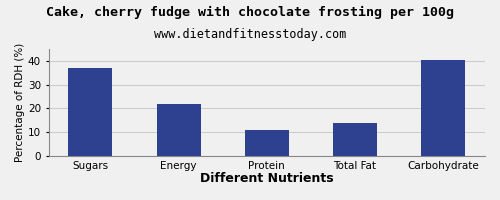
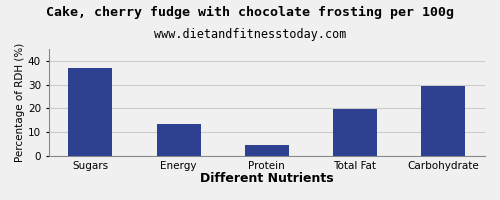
Energy: 22.0 -> 13.5
Protein: 11.0 -> 4.5
Total Fat: 14.0 -> 19.5
Carbohydrate: 40.5 -> 29.5
